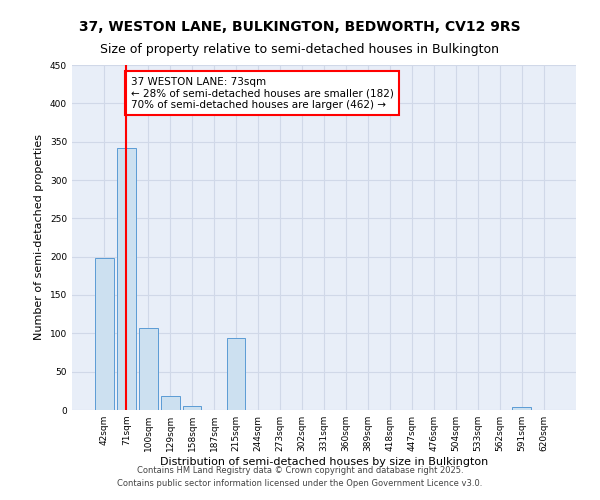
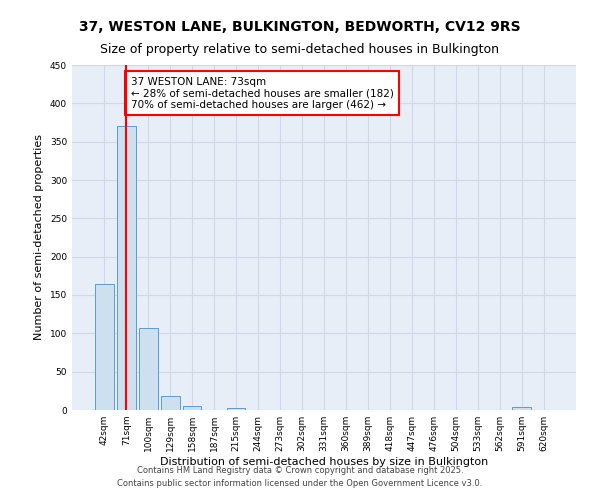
42sqm: 198 -> 165
71sqm: 342 -> 370
215sqm: 94 -> 2
